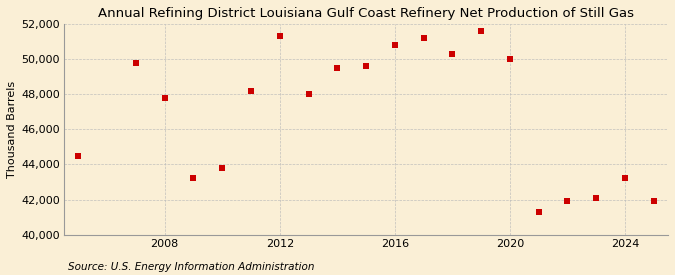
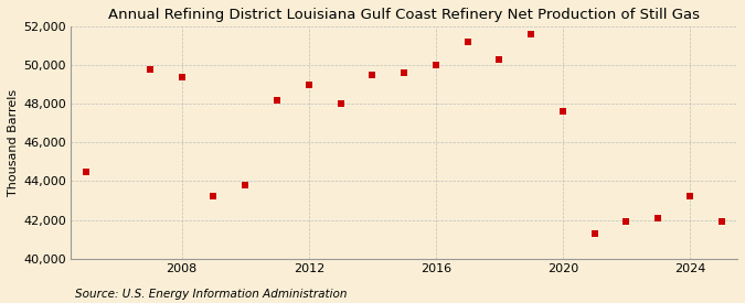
2008: 47,800 -> 49,400
2012: 51,300 -> 49,000
2016: 50,800 -> 50,000
2020: 50,000 -> 47,600
